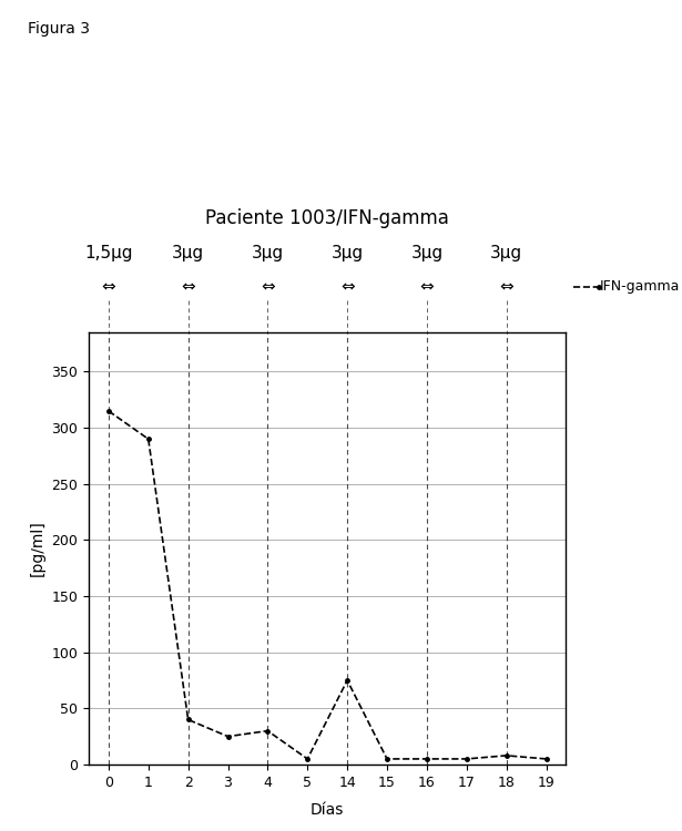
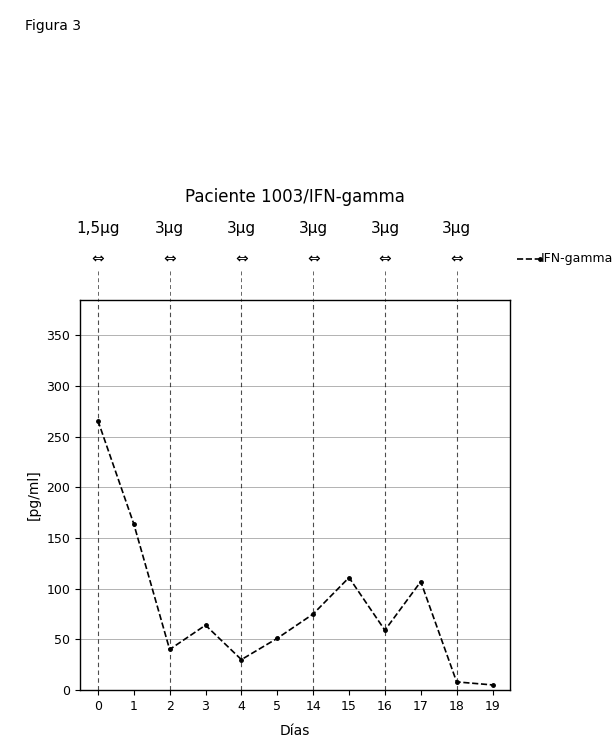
0: 315 -> 266
1: 290 -> 164
3: 25 -> 64
5: 5 -> 51
15: 5 -> 111
16: 5 -> 59
17: 5 -> 107
